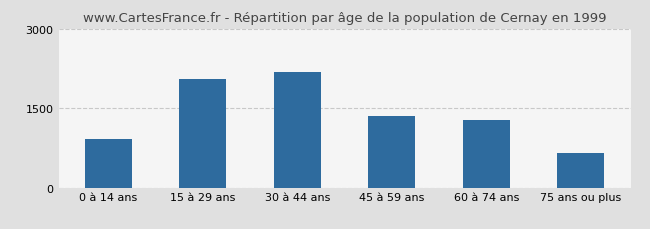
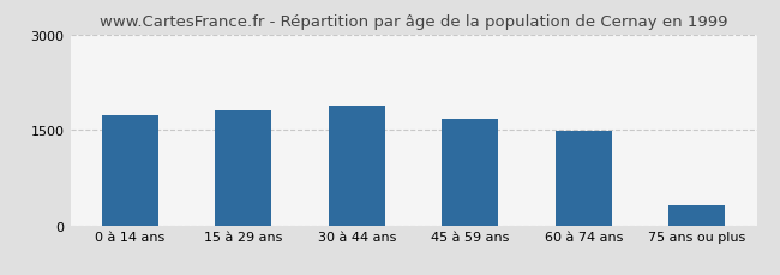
0 à 14 ans: 920 -> 1730
15 à 29 ans: 2060 -> 1810
30 à 44 ans: 2180 -> 1880
45 à 59 ans: 1360 -> 1680
60 à 74 ans: 1280 -> 1480
75 ans ou plus: 660 -> 310
